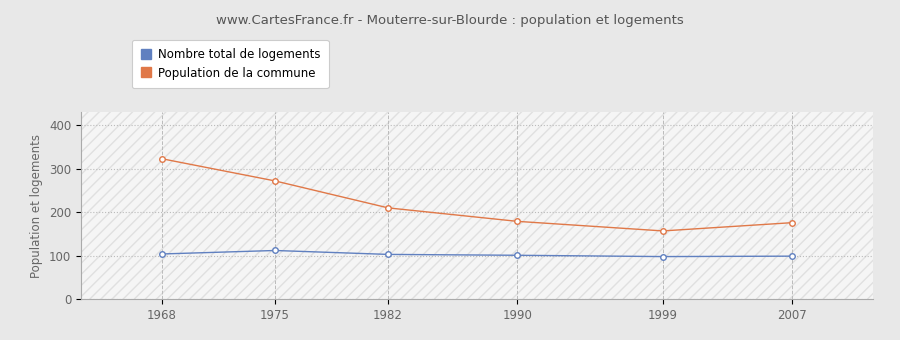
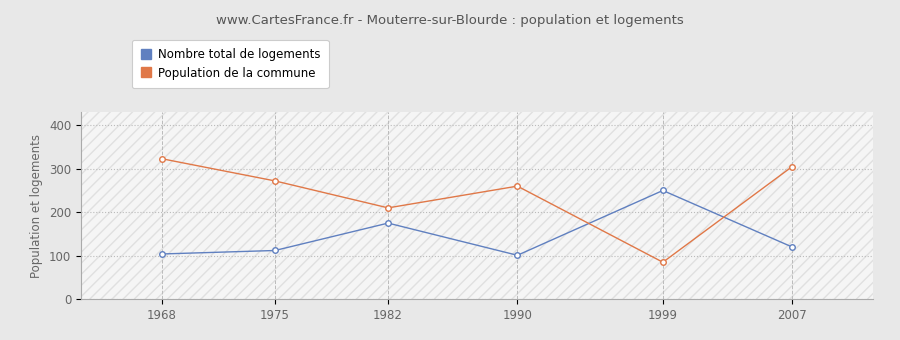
Nombre total de logements/1982: 103 -> 175
Population de la commune/1990: 179 -> 260
Nombre total de logements/1999: 98 -> 250
Population de la commune/1999: 157 -> 85
Nombre total de logements/2007: 99 -> 120
Population de la commune/2007: 176 -> 305
